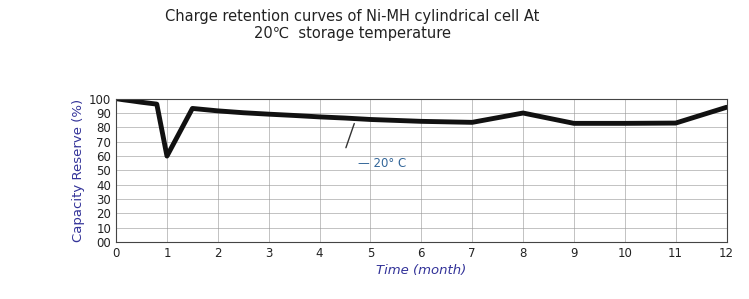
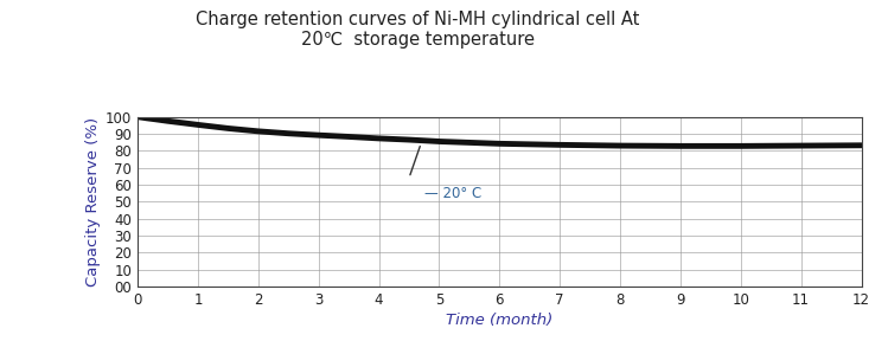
1: 60 -> 95
8: 90 -> 83
12: 94 -> 83
